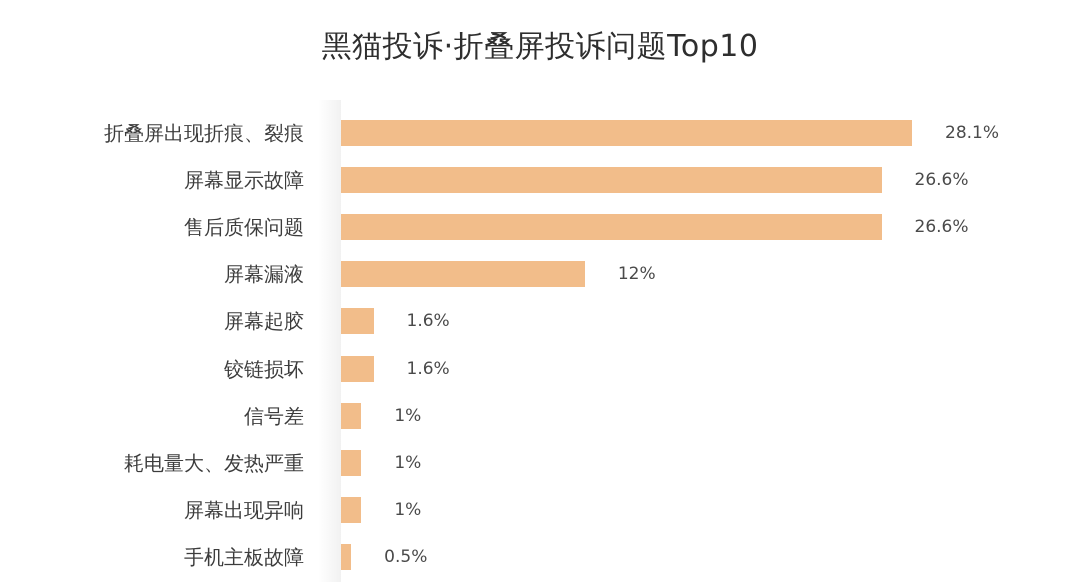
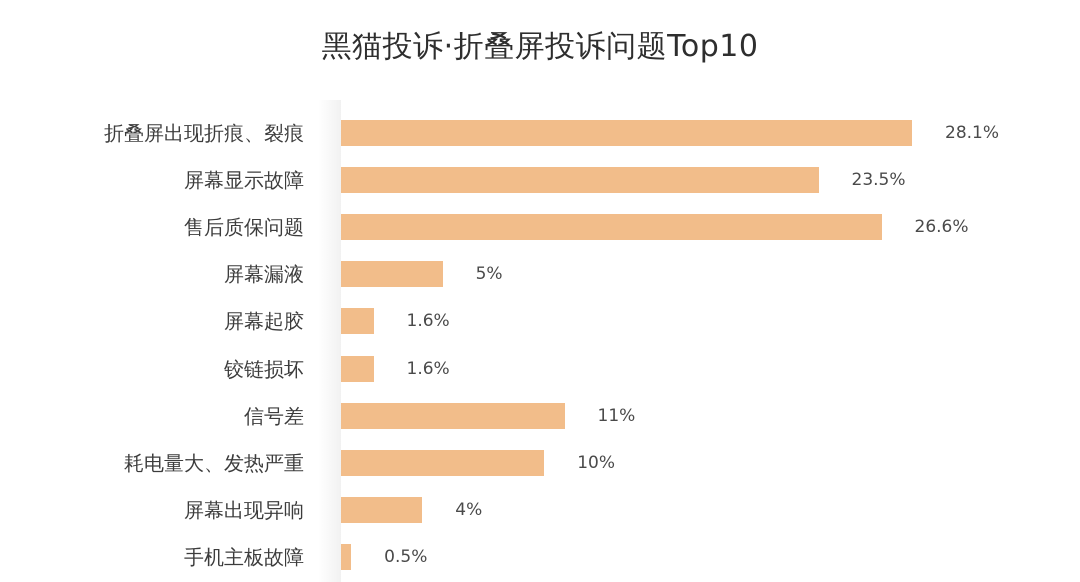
屏幕显示故障: 26.6% -> 23.5%
屏幕漏液: 12% -> 5%
信号差: 1% -> 11%
耗电量大、发热严重: 1% -> 10%
屏幕出现异响: 1% -> 4%
